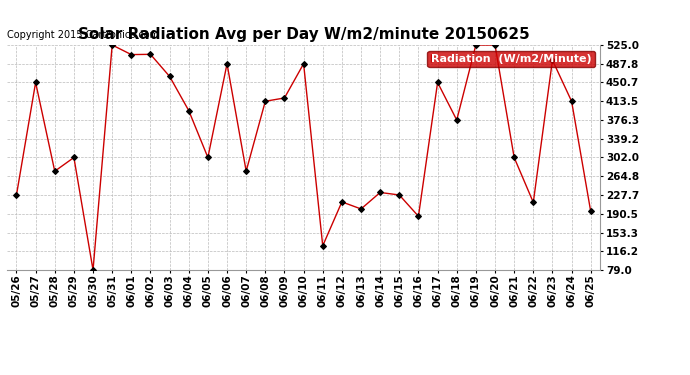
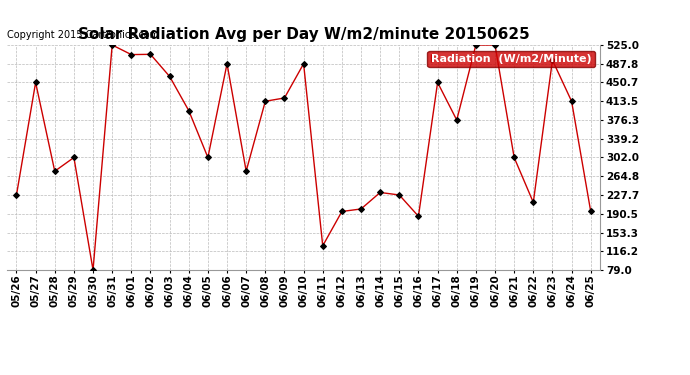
06/12: 214 -> 195
